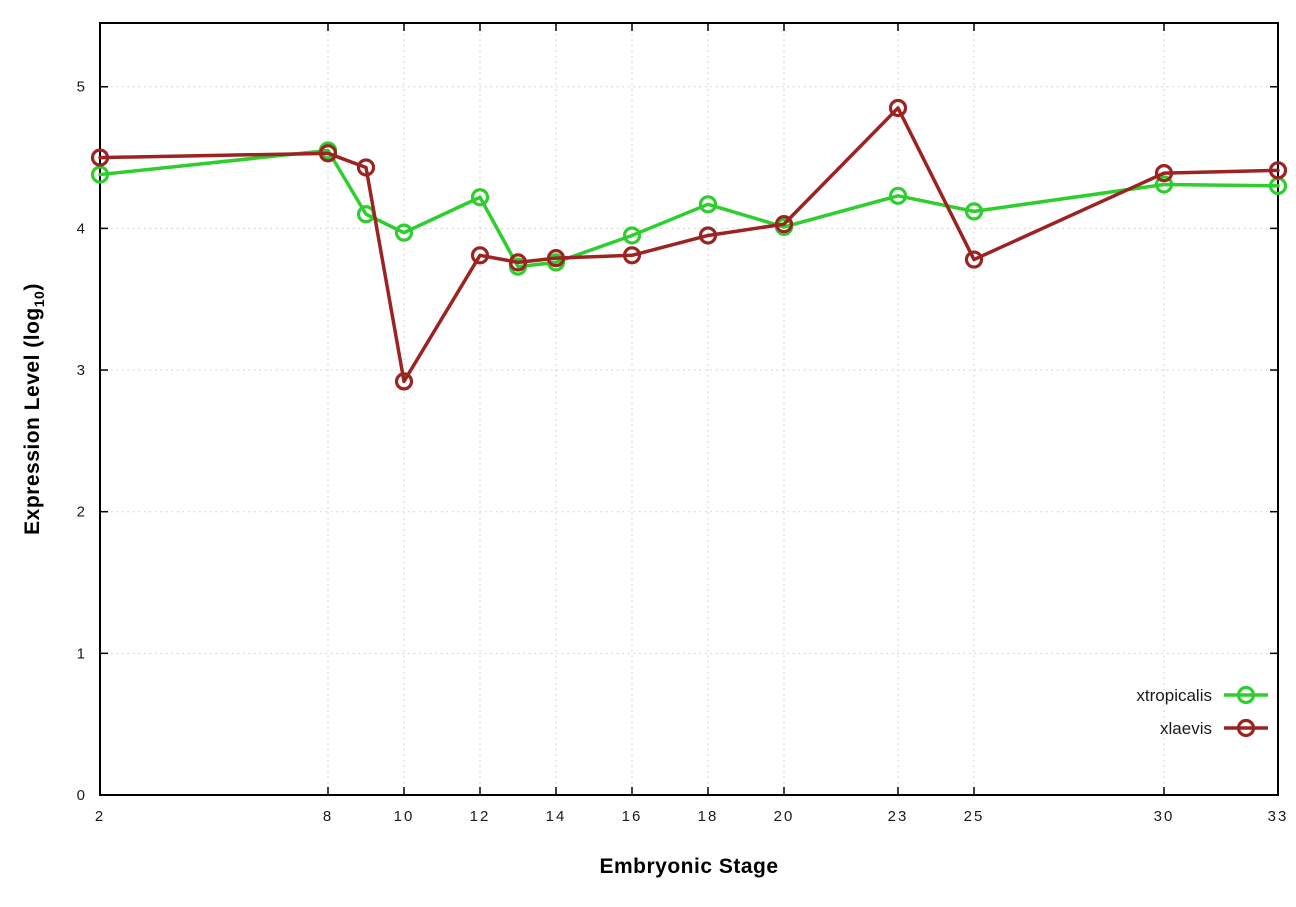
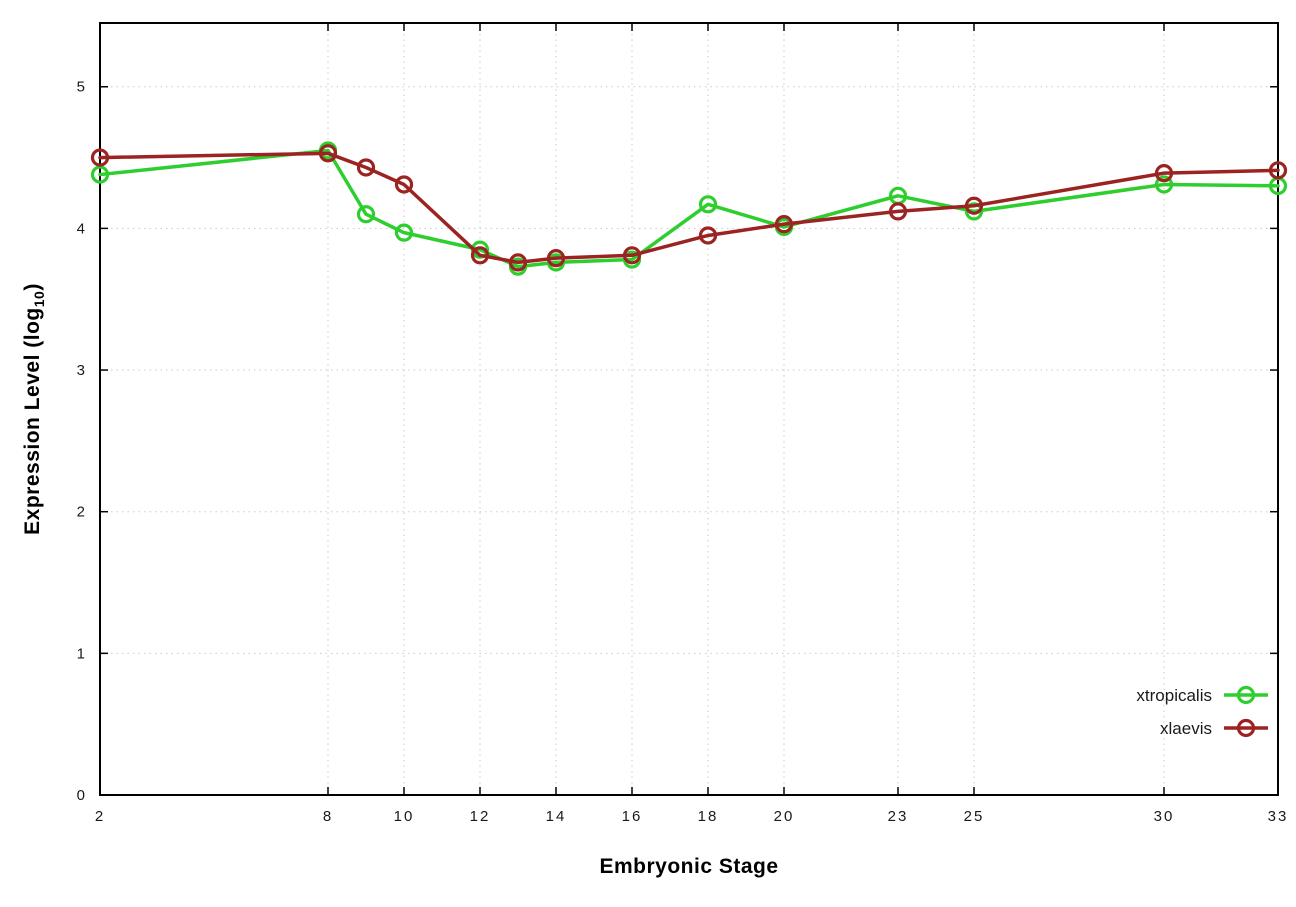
xlaevis/10: 2.92 -> 4.31
xtropicalis/12: 4.22 -> 3.85
xtropicalis/16: 3.95 -> 3.78
xlaevis/23: 4.85 -> 4.12
xlaevis/25: 3.78 -> 4.16
